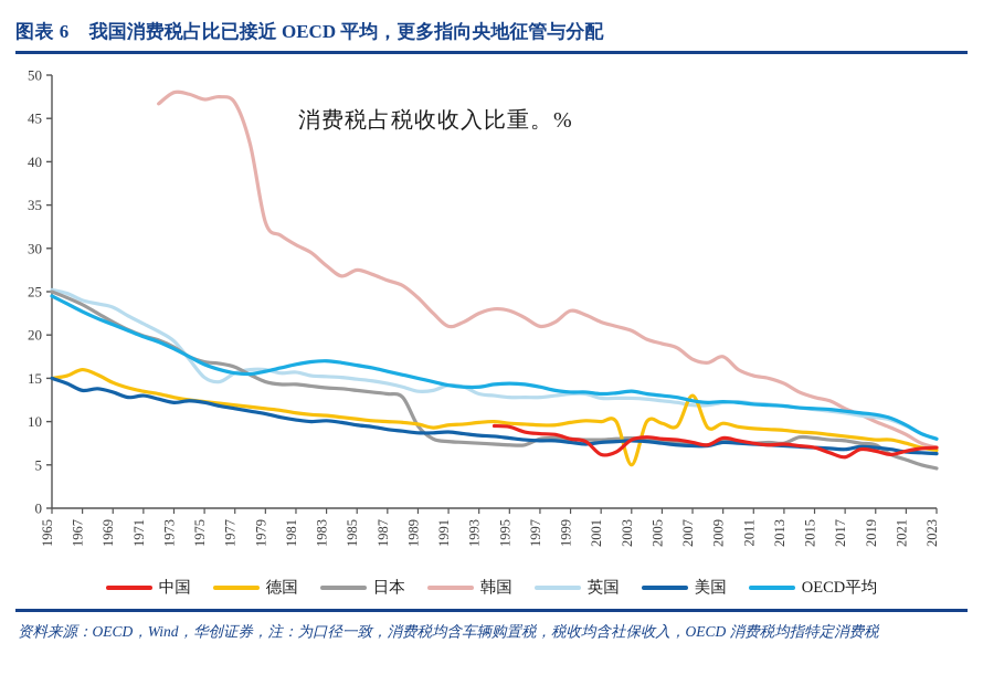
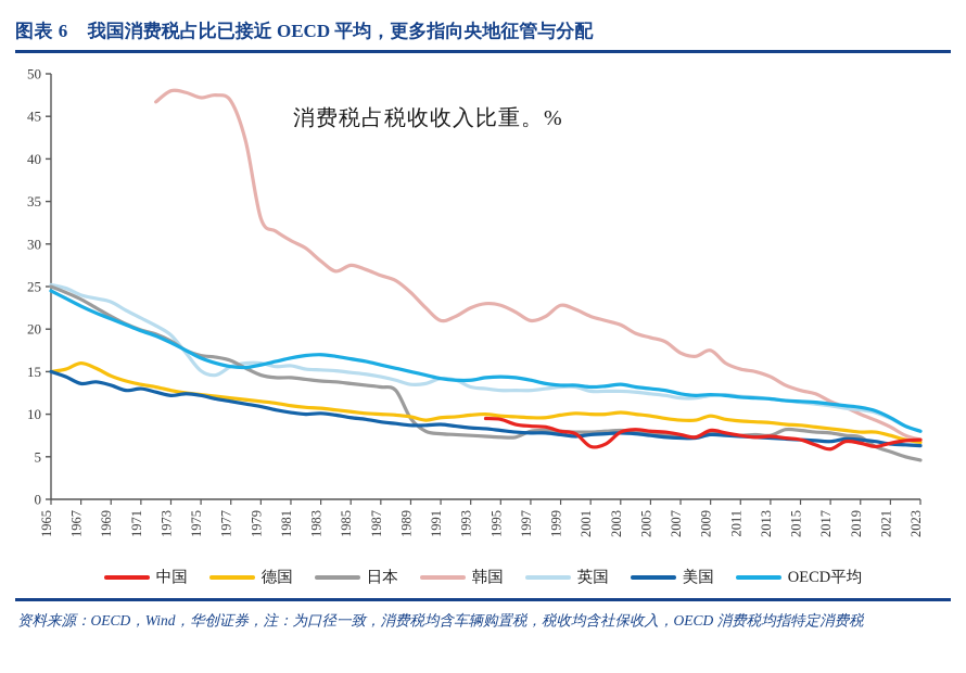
德国/2003: 5 -> 10
德国/2007: 13 -> 9
